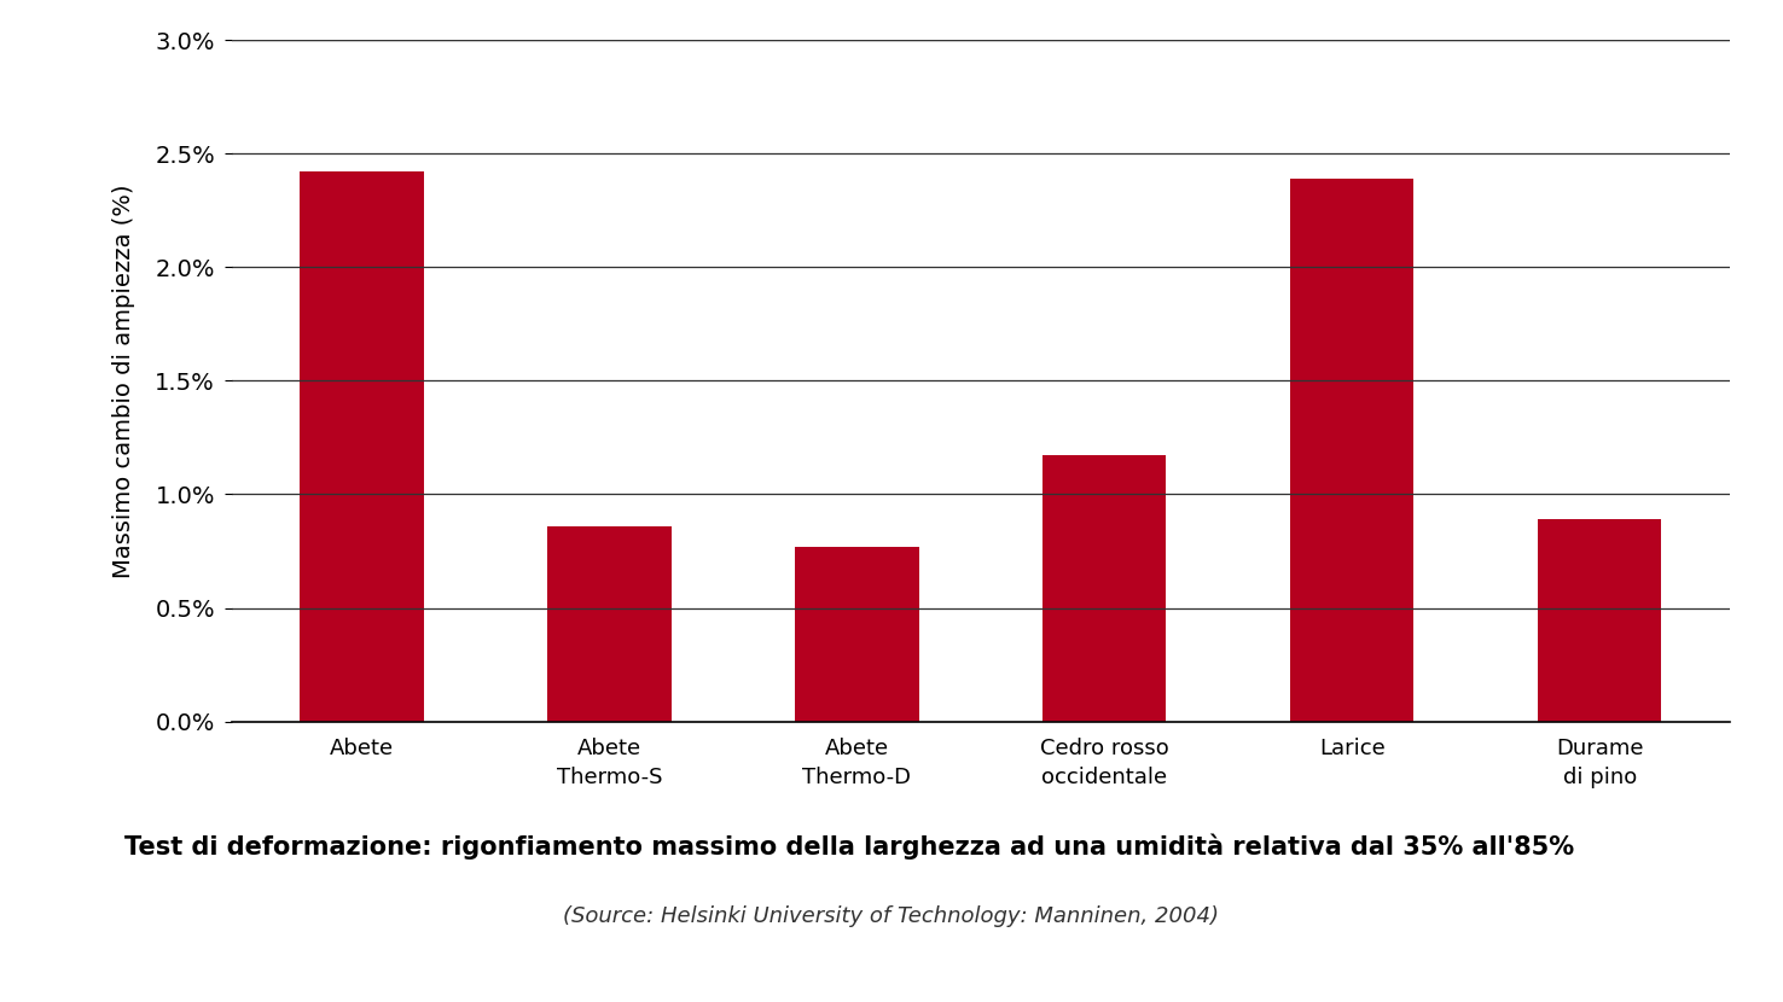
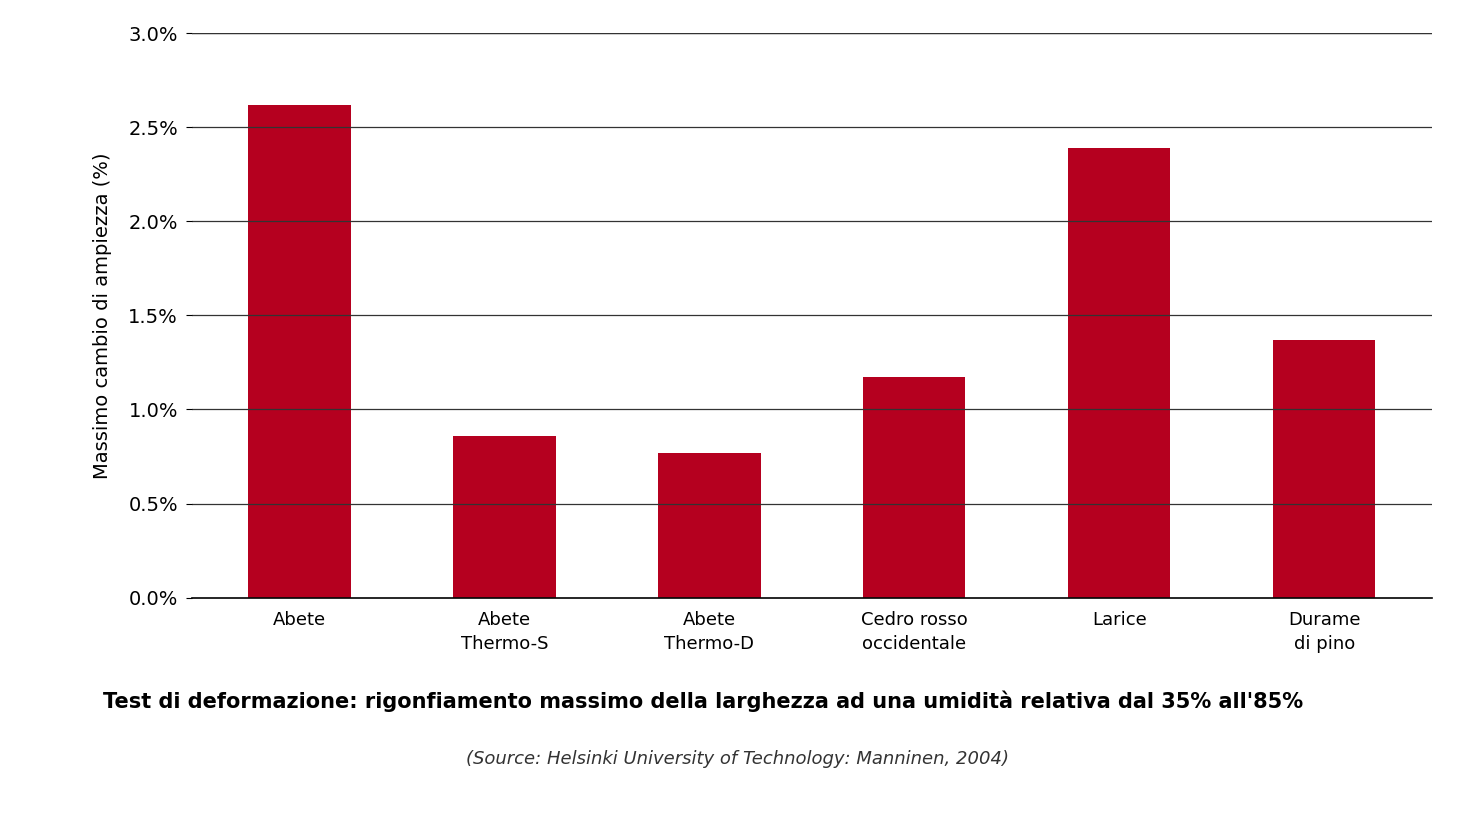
Abete: 2.42% -> 2.62%
Durame di pino: 0.89% -> 1.37%
